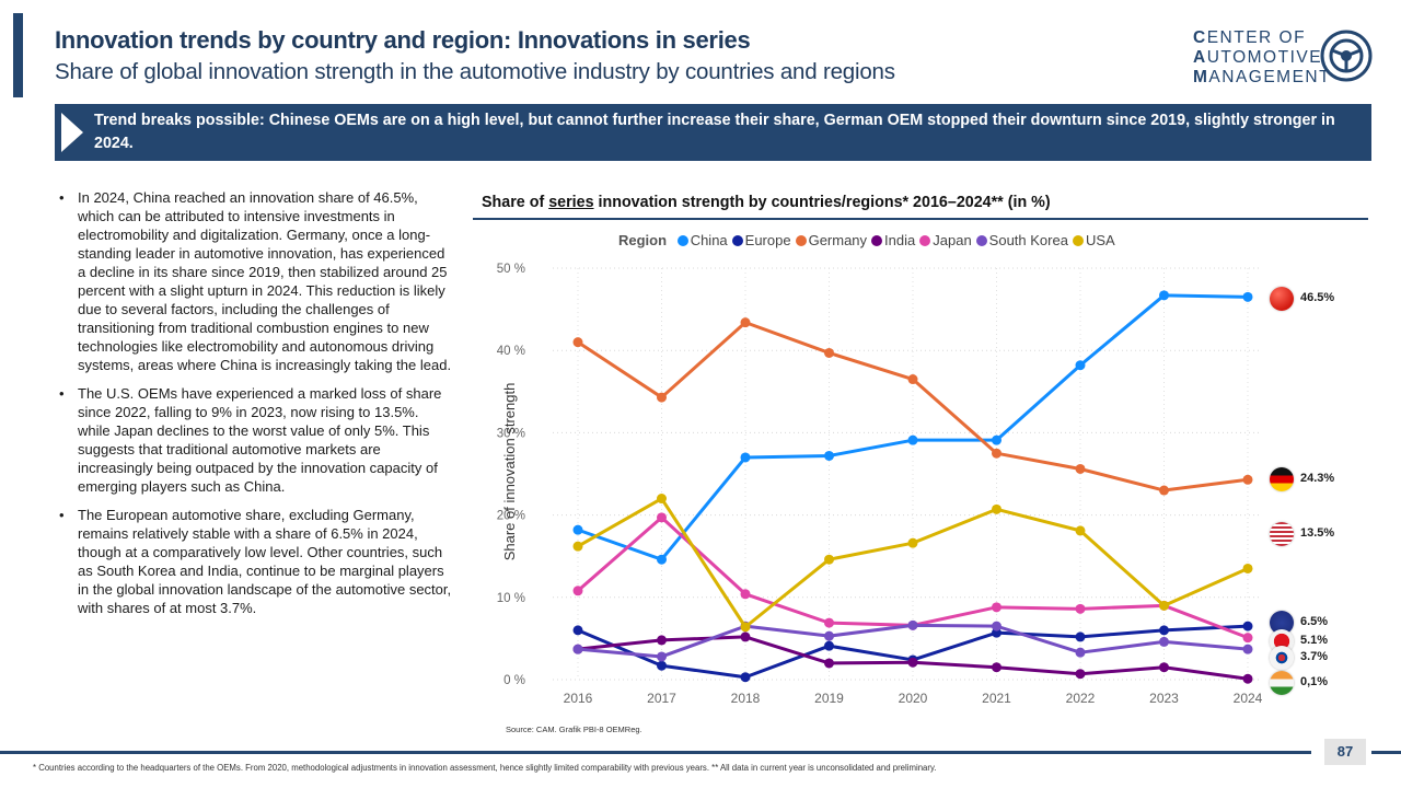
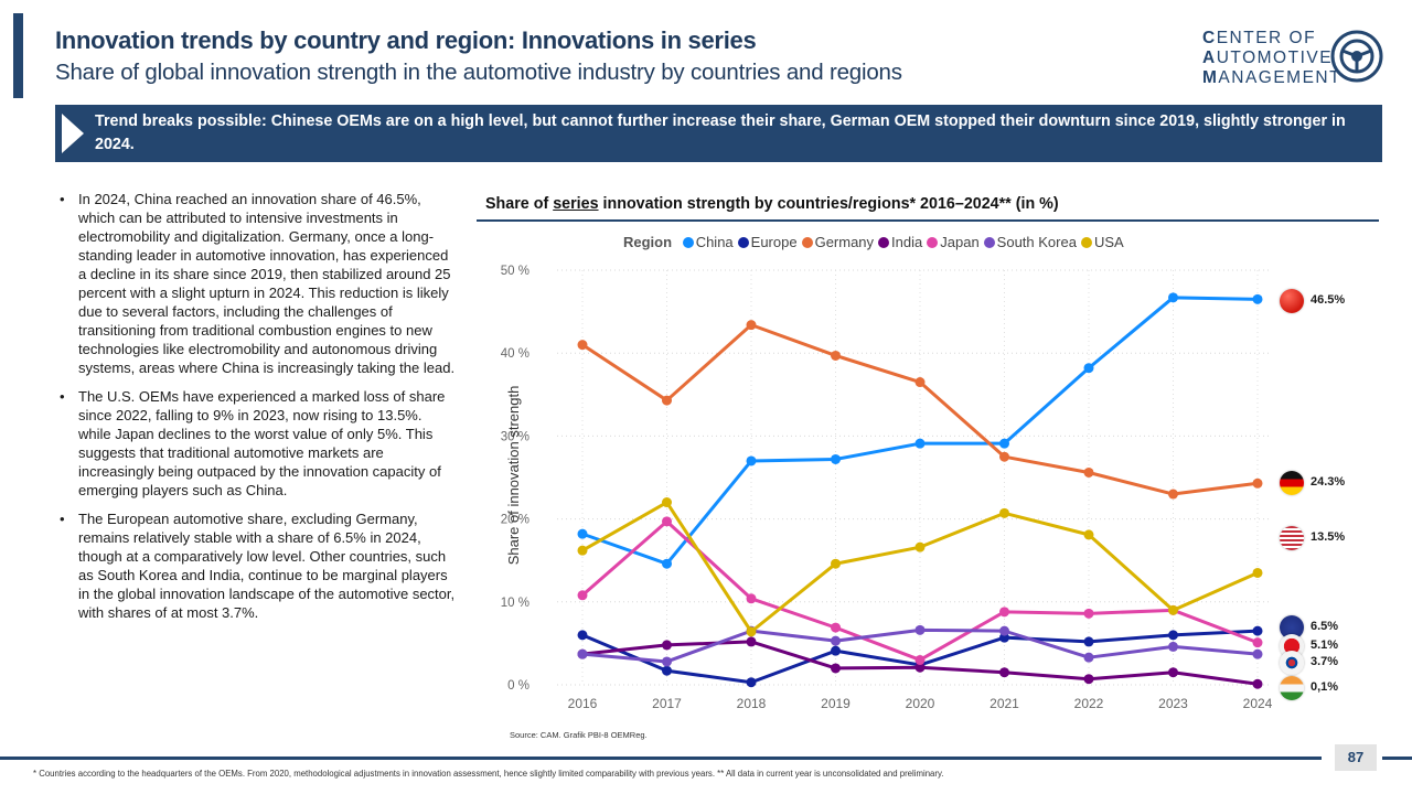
Japan/2020: 7% -> 3%
